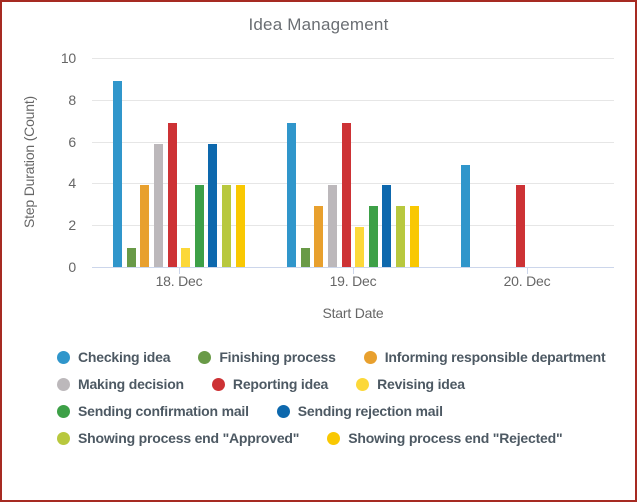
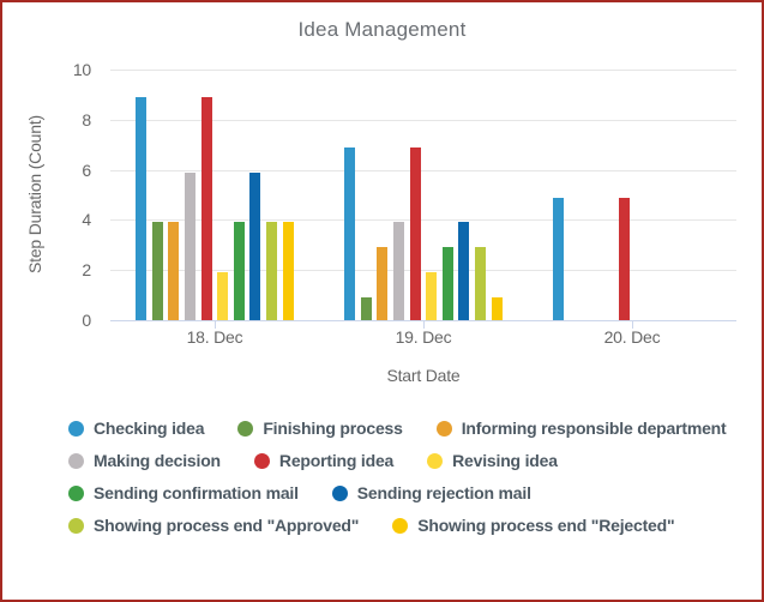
Finishing process/18. Dec: 1 -> 4
Reporting idea/18. Dec: 7 -> 9
Revising idea/18. Dec: 1 -> 2
Showing process end "Rejected"/19. Dec: 3 -> 1
Reporting idea/20. Dec: 4 -> 5
